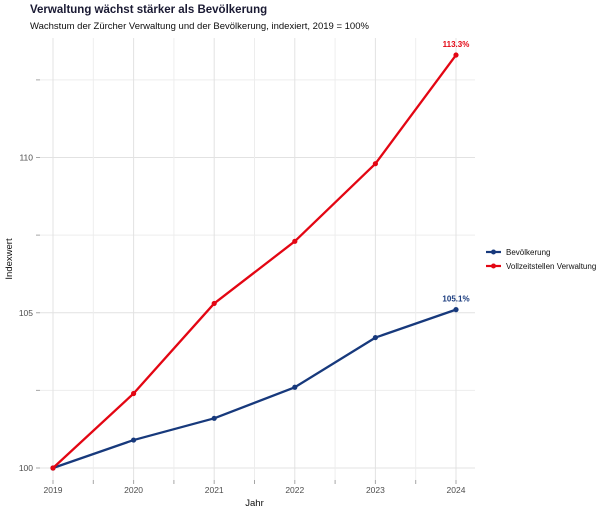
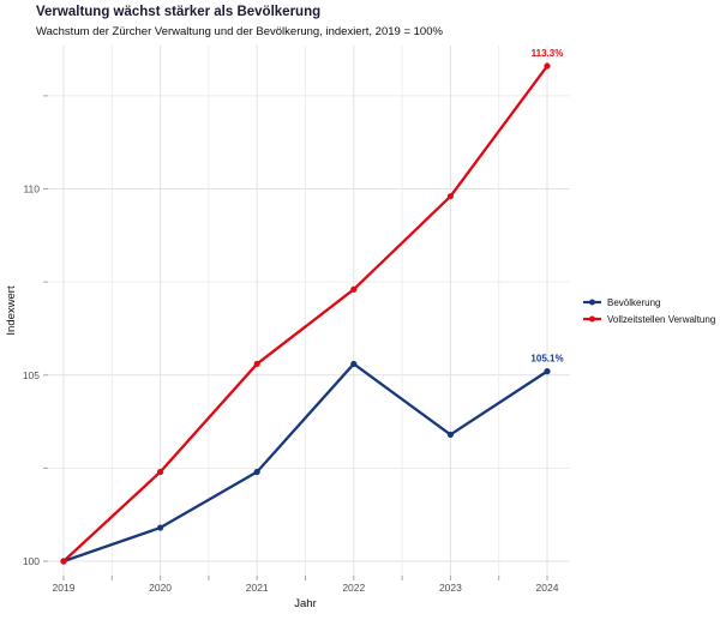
Bevölkerung/2021: 101.6 -> 102.4
Bevölkerung/2022: 102.6 -> 105.3
Bevölkerung/2023: 104.2 -> 103.4
